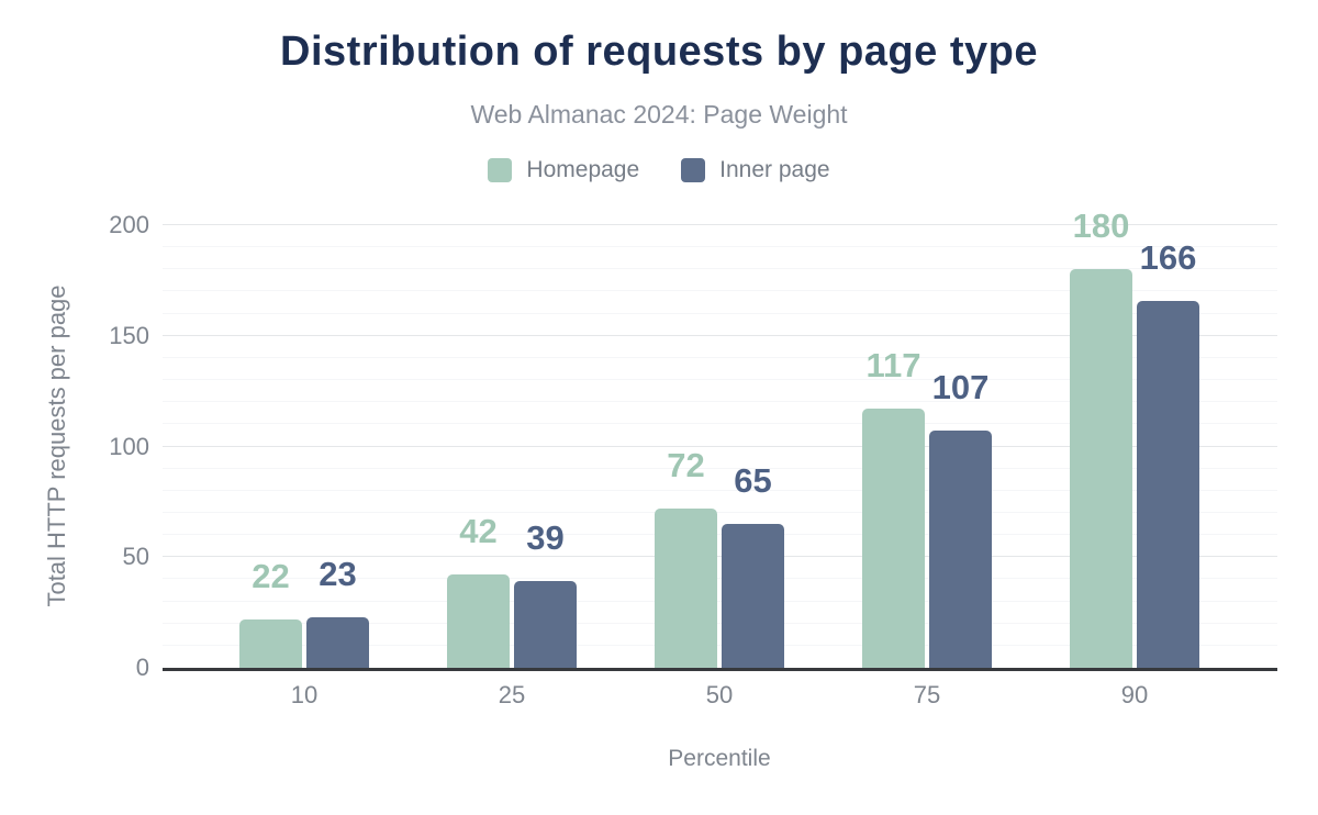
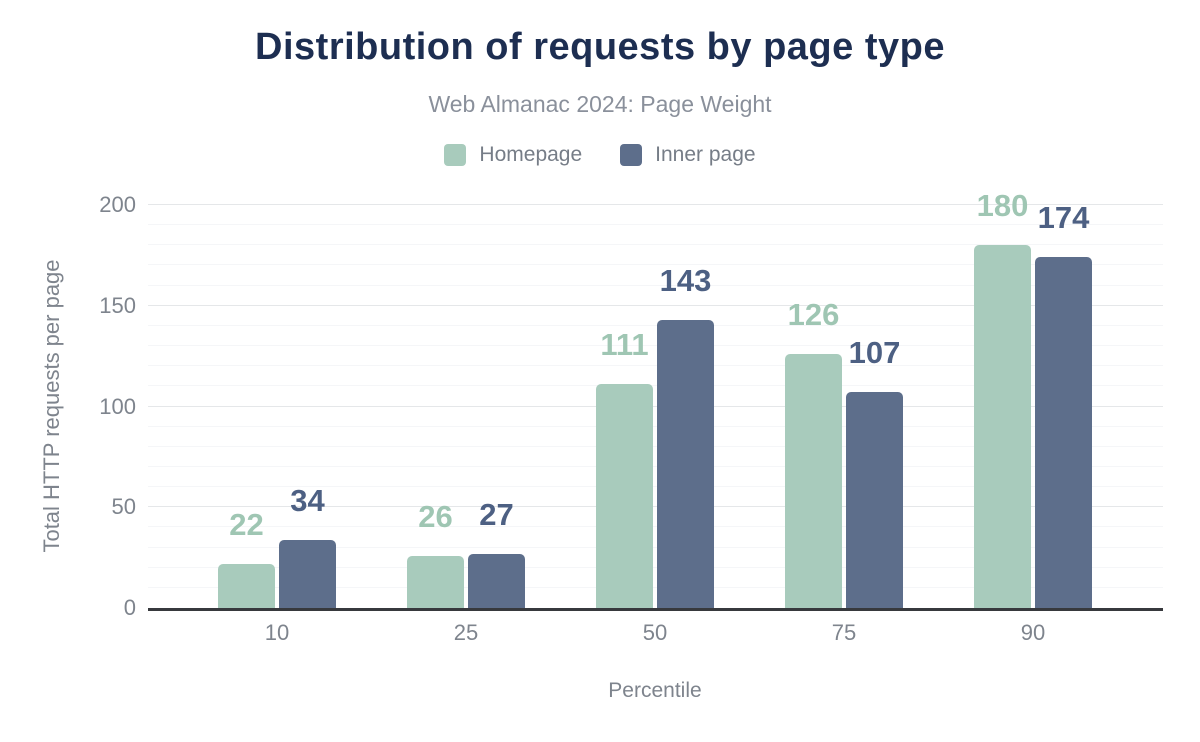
Inner page/10: 23 -> 34
Homepage/25: 42 -> 26
Inner page/25: 39 -> 27
Homepage/50: 72 -> 111
Inner page/50: 65 -> 143
Homepage/75: 117 -> 126
Inner page/90: 166 -> 174
